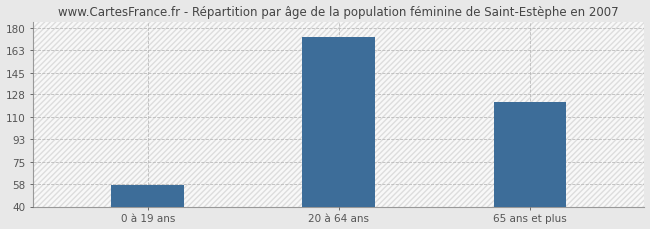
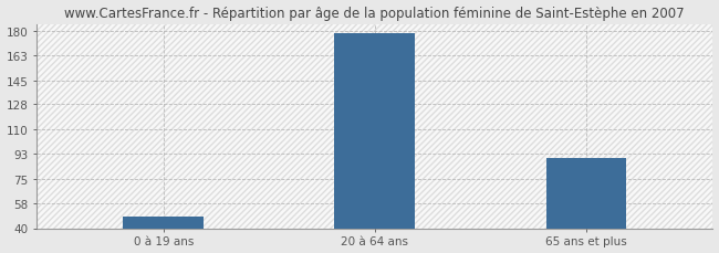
0 à 19 ans: 57 -> 48
20 à 64 ans: 173 -> 178
65 ans et plus: 122 -> 90
